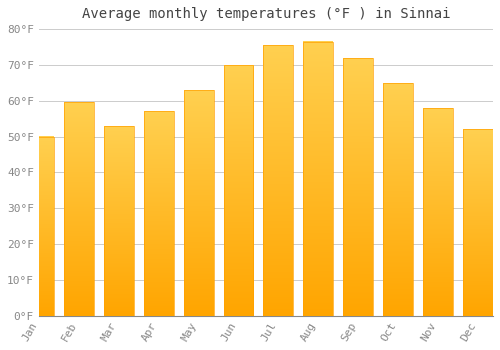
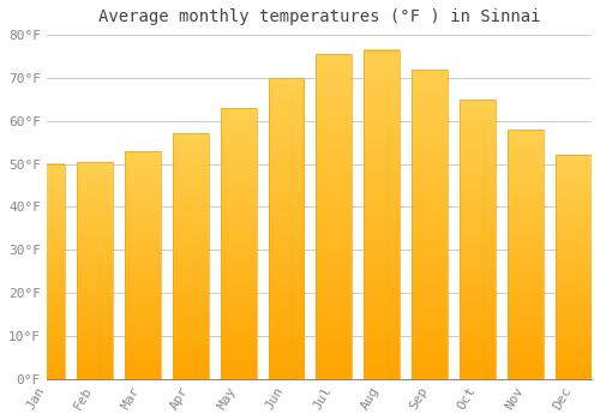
Feb: 59.5°F -> 50.5°F
